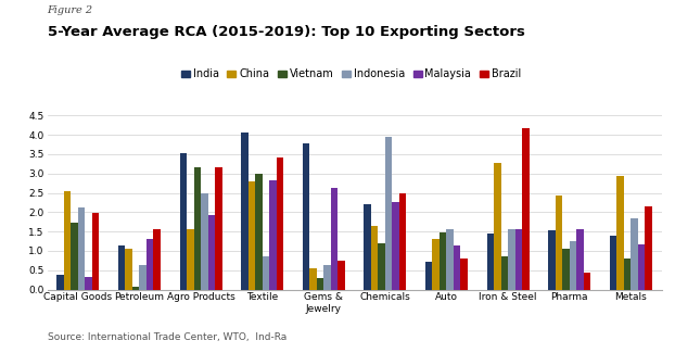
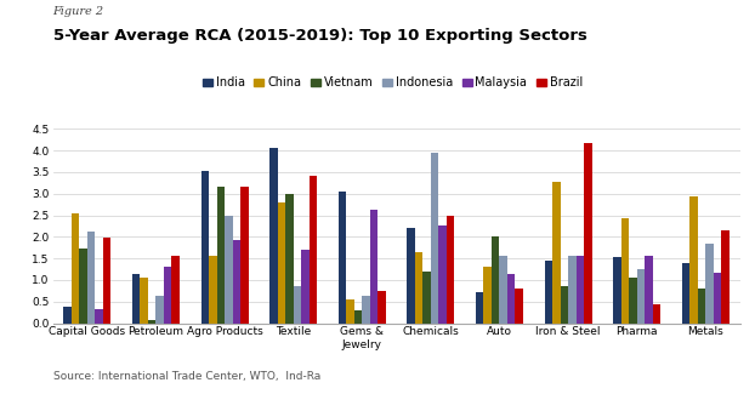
Malaysia/Textile: 2.82 -> 1.70
India/Gems & Jewelry: 3.78 -> 3.05
Vietnam/Auto: 1.48 -> 2.00
